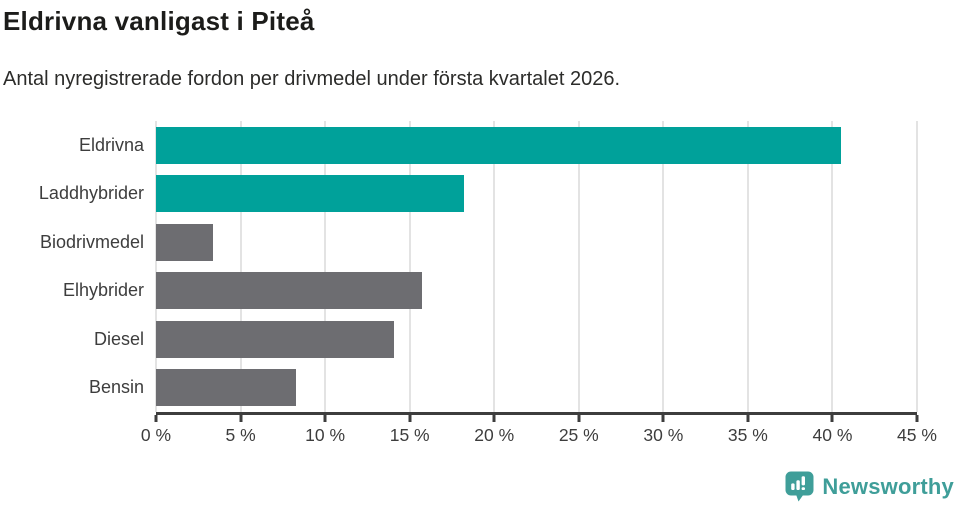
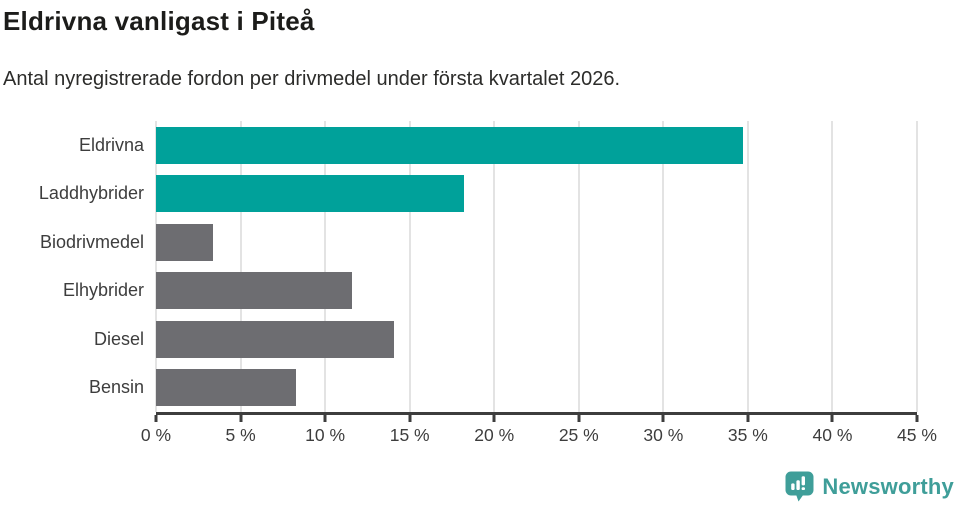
Eldrivna: 40.5% -> 34.7%
Elhybrider: 15.7% -> 11.6%
